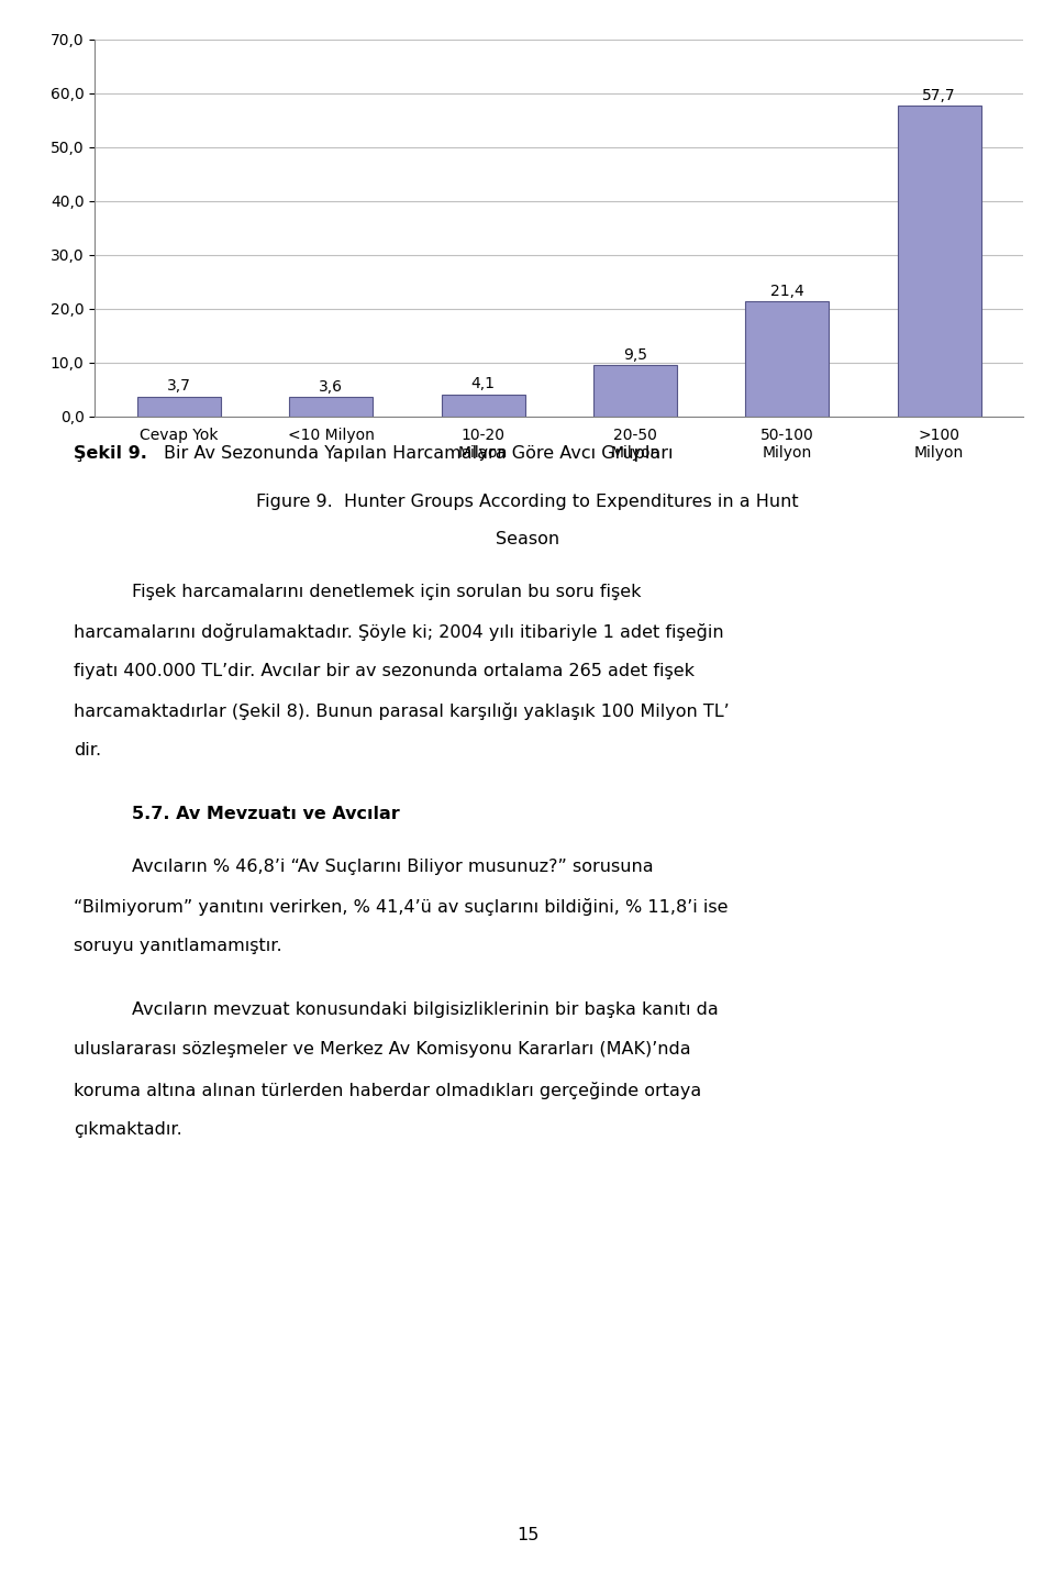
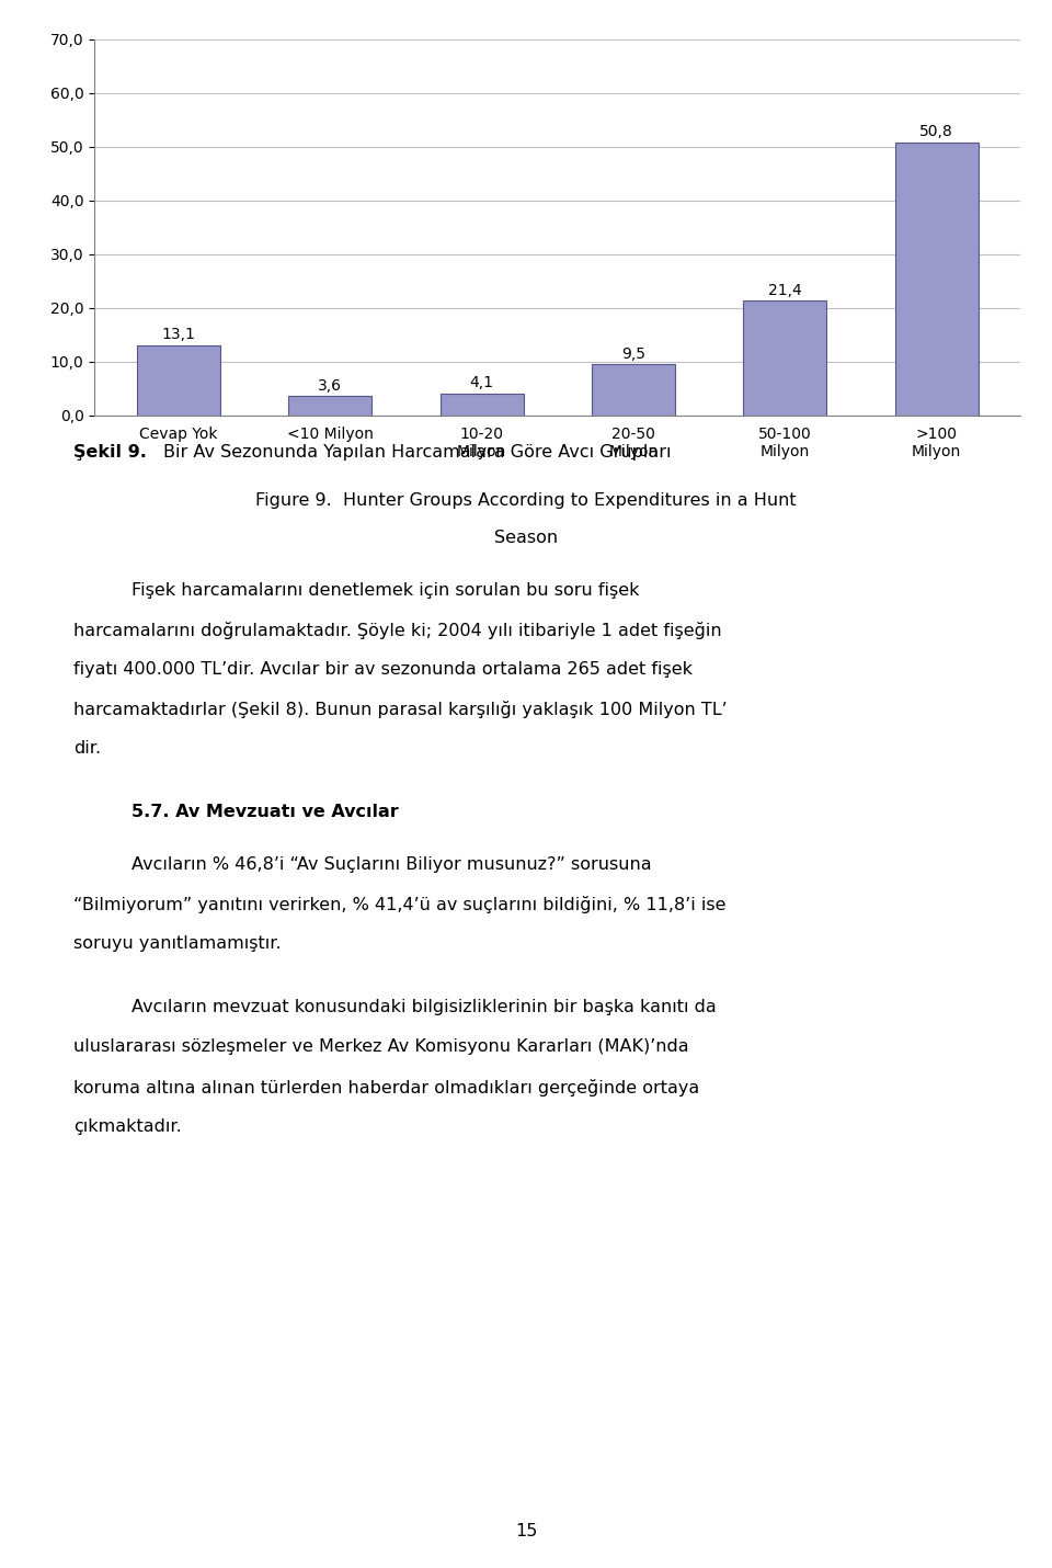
Cevap Yok: 3,7 -> 13,1
>100 Milyon: 57,7 -> 50,8
